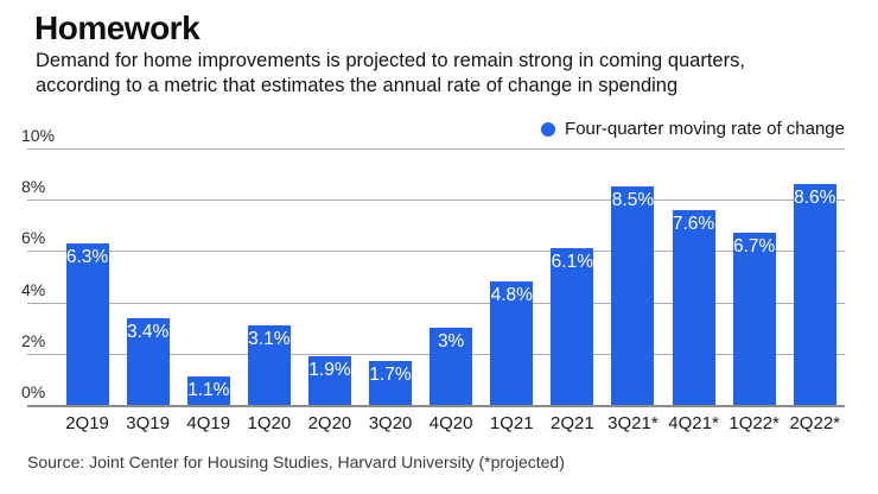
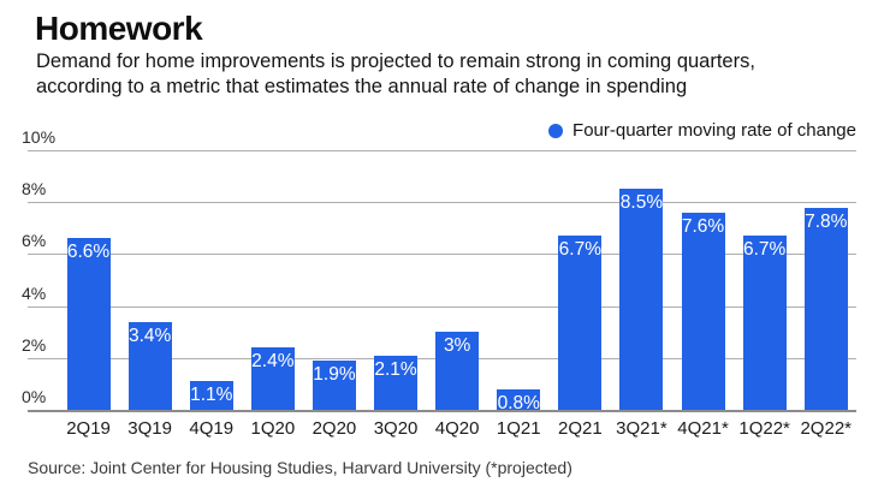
2Q19: 6.3% -> 6.6%
1Q20: 3.1% -> 2.4%
3Q20: 1.7% -> 2.1%
1Q21: 4.8% -> 0.8%
2Q21: 6.1% -> 6.7%
2Q22*: 8.6% -> 7.8%
